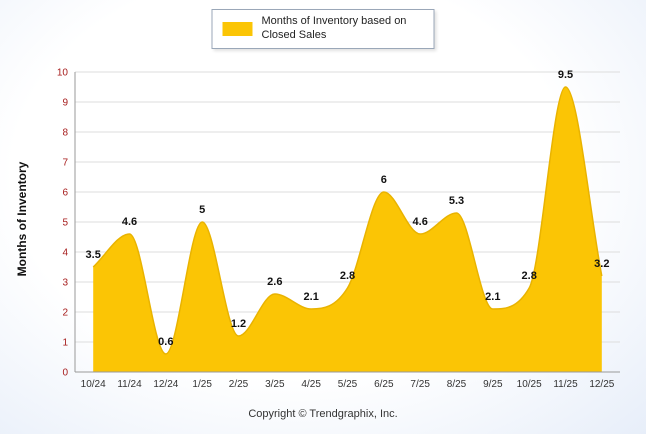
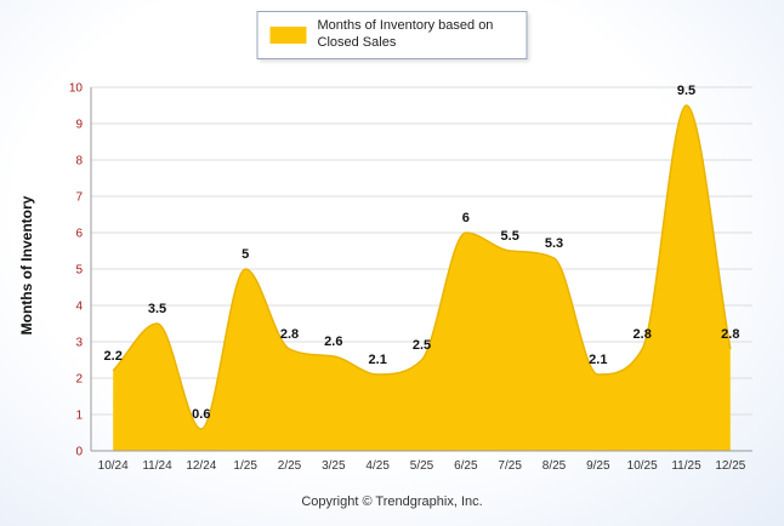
10/24: 3.5 -> 2.2
11/24: 4.6 -> 3.5
2/25: 1.2 -> 2.8
5/25: 2.8 -> 2.5
7/25: 4.6 -> 5.5
12/25: 3.2 -> 2.8
